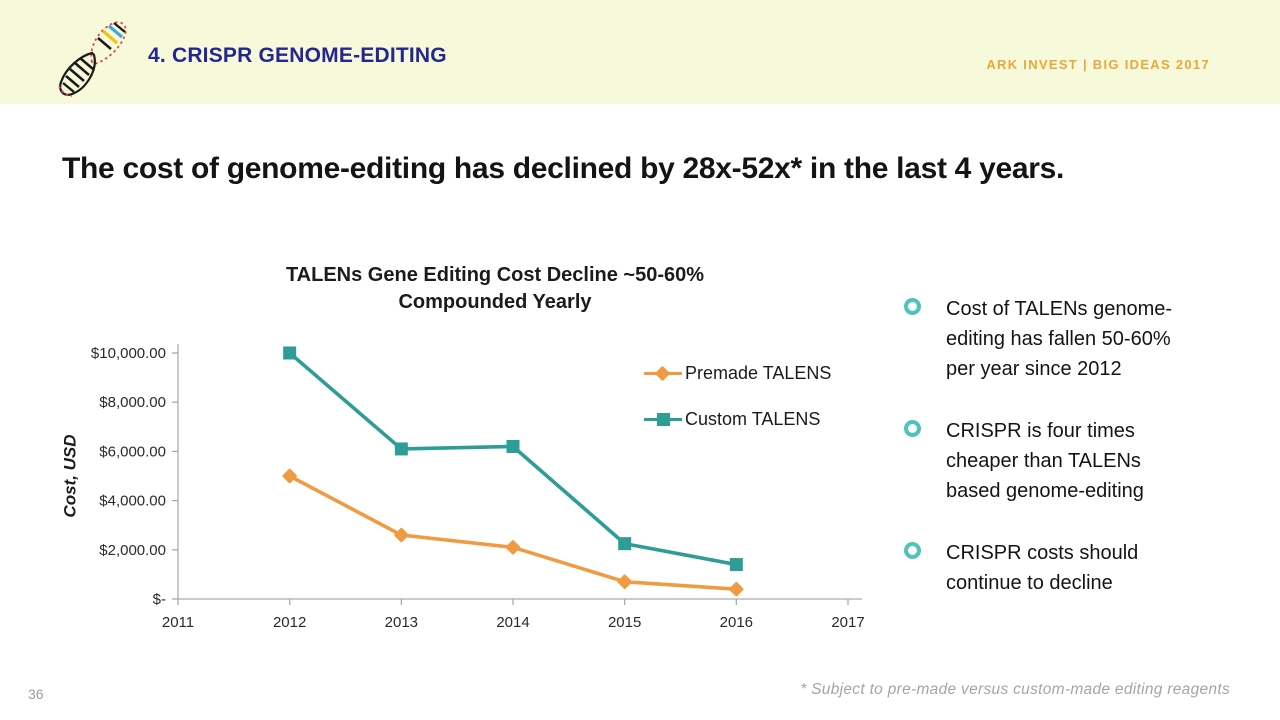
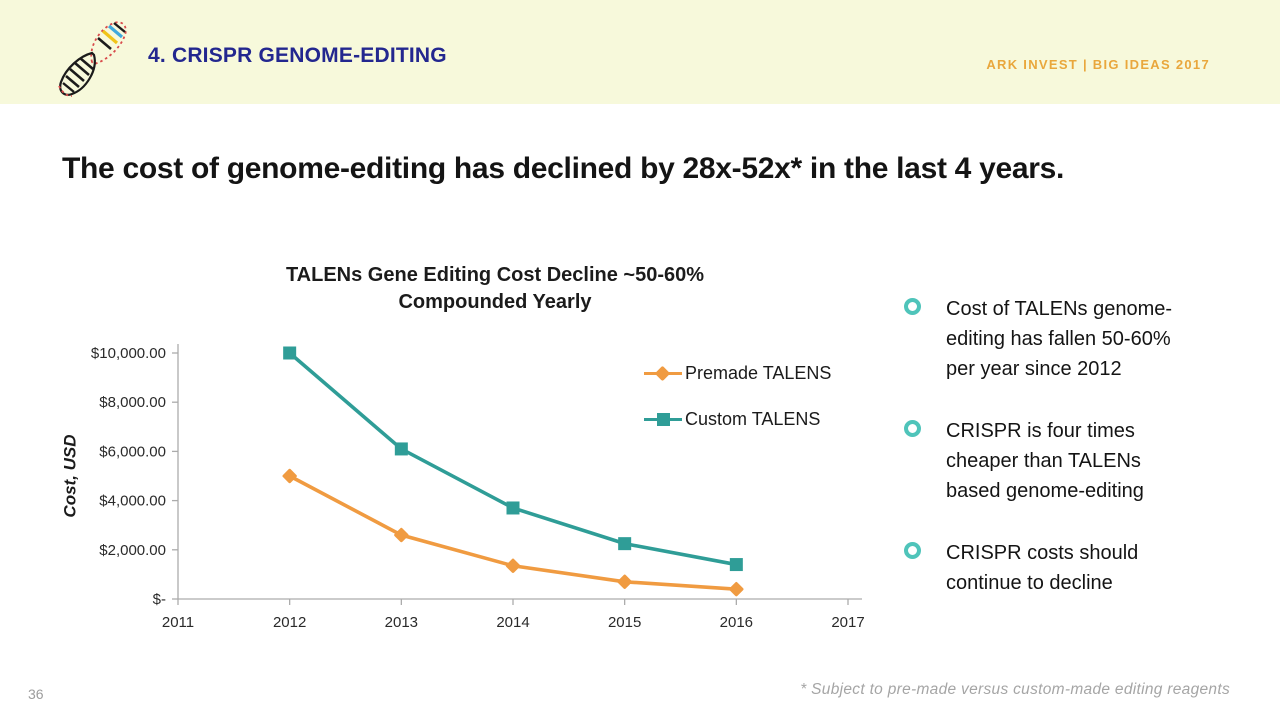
Premade TALENS/2014: $2100 -> $1400
Custom TALENS/2014: $6200 -> $3700
